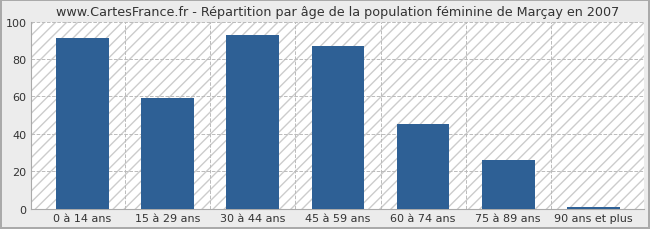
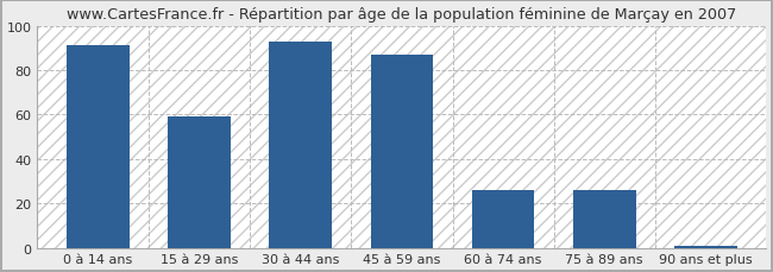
60 à 74 ans: 45 -> 26
